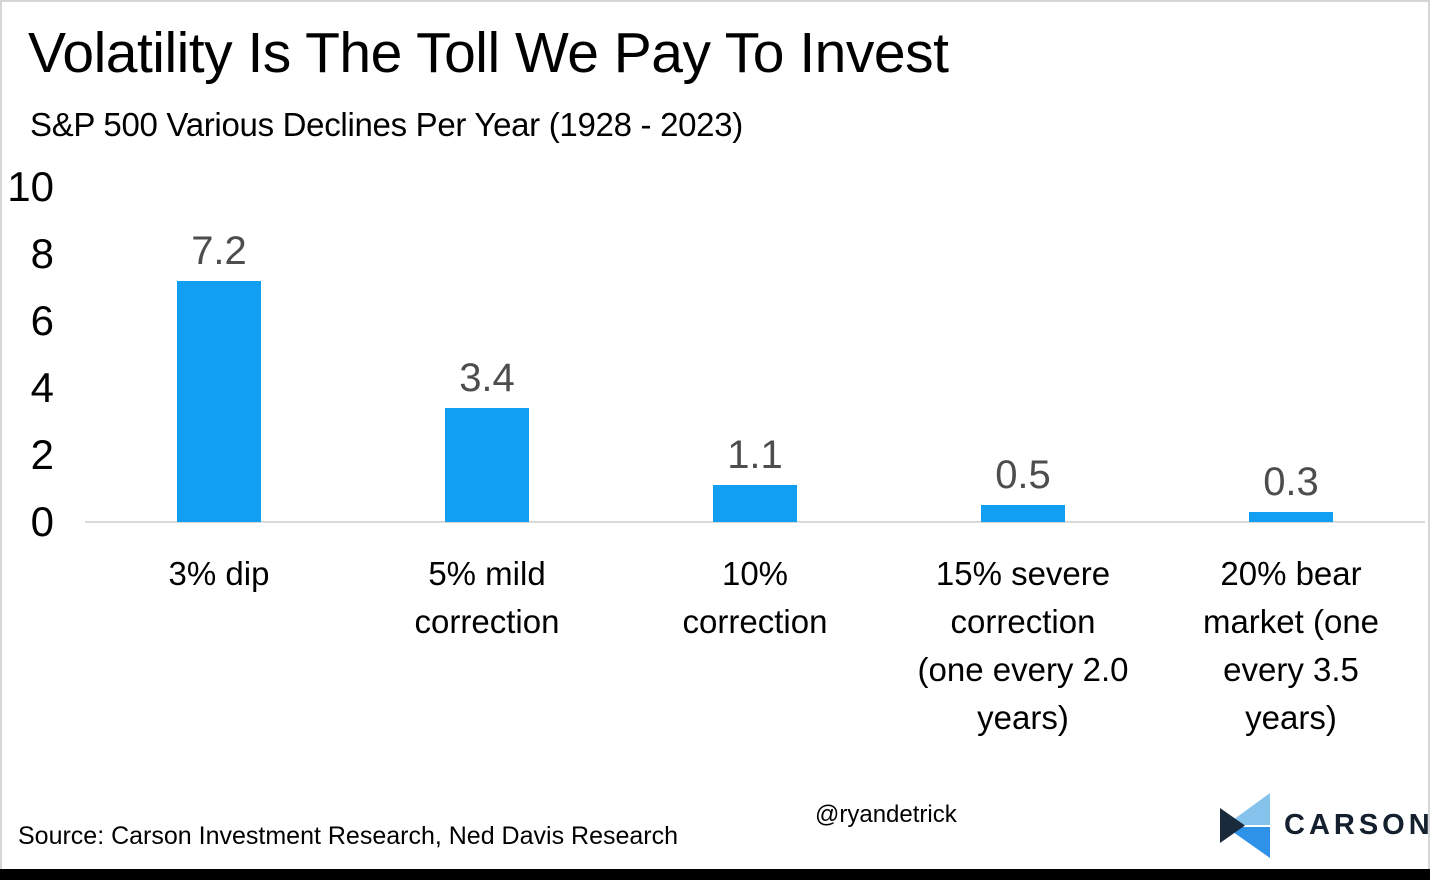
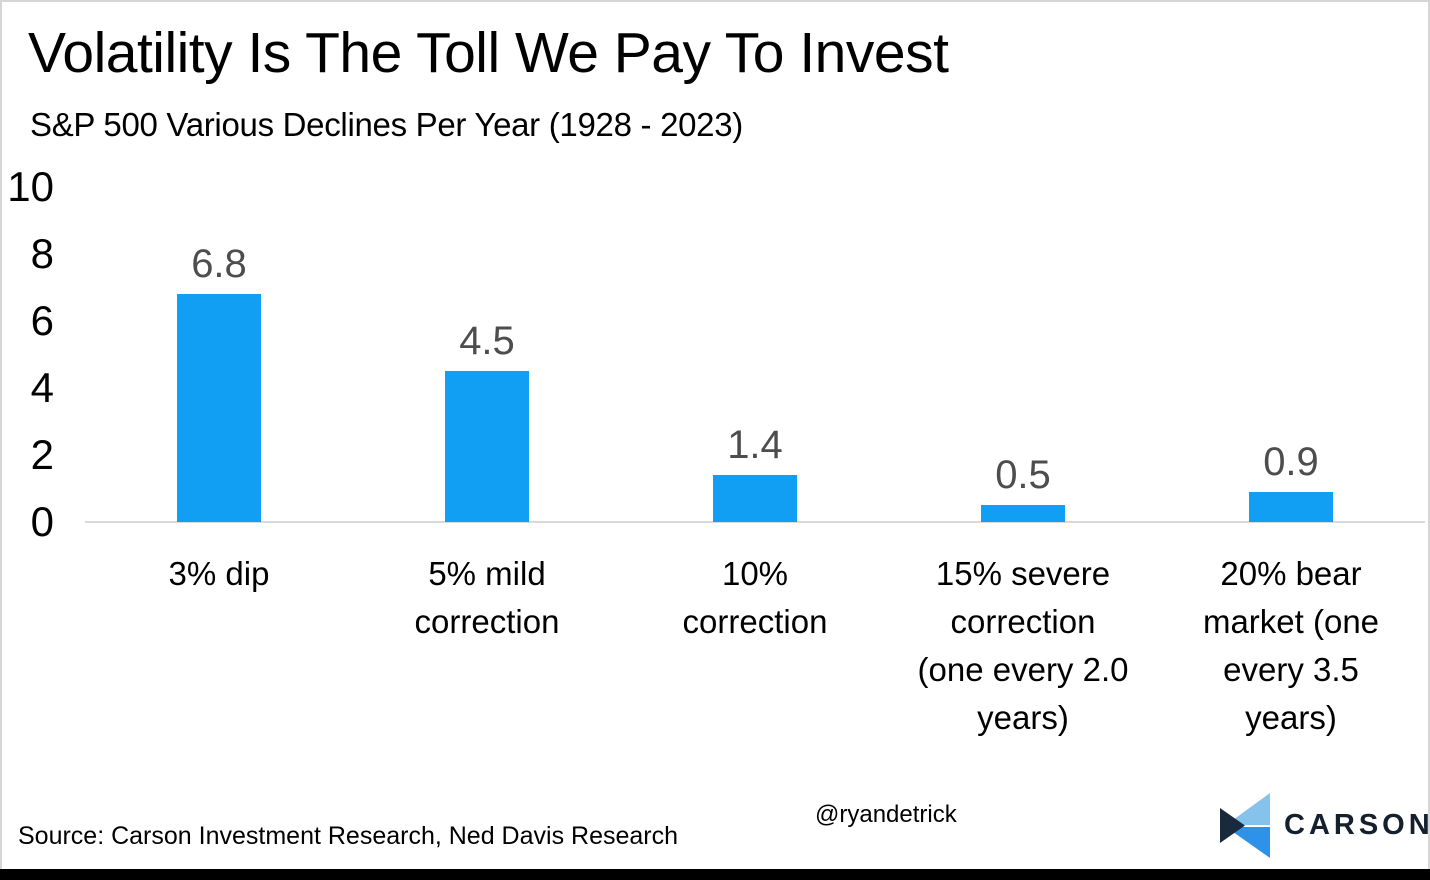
3% dip: 7.2 -> 6.8
5% mild correction: 3.4 -> 4.5
10% correction: 1.1 -> 1.4
20% bear market (one every 3.5 years): 0.3 -> 0.9
